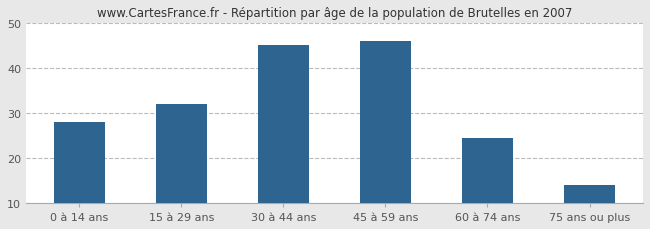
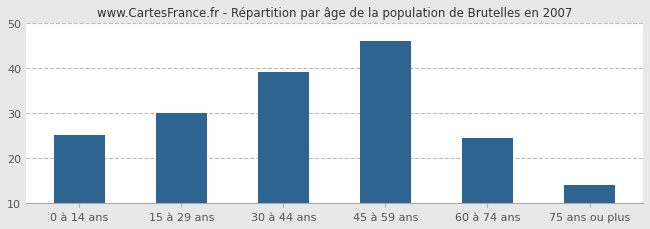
0 à 14 ans: 28.0 -> 25.0
15 à 29 ans: 32.0 -> 30.0
30 à 44 ans: 45.0 -> 39.0
